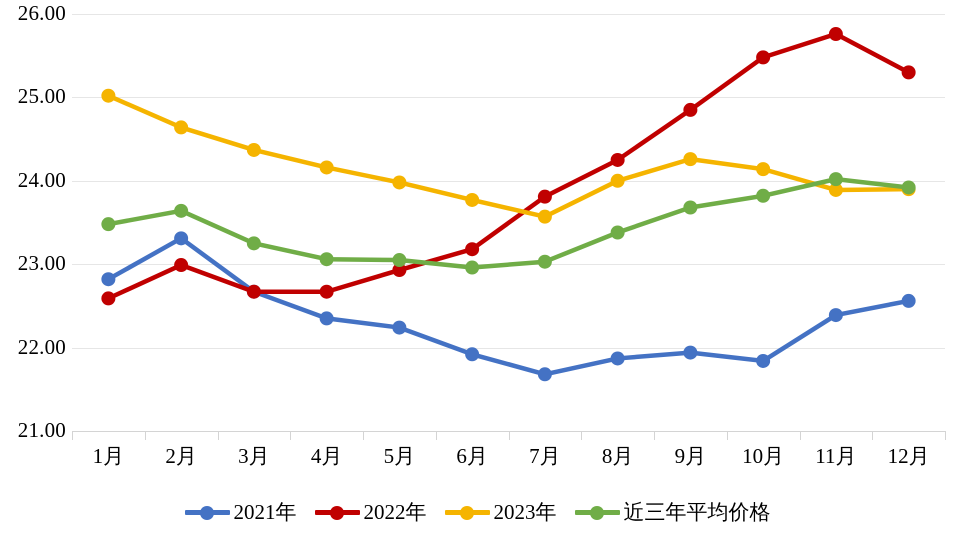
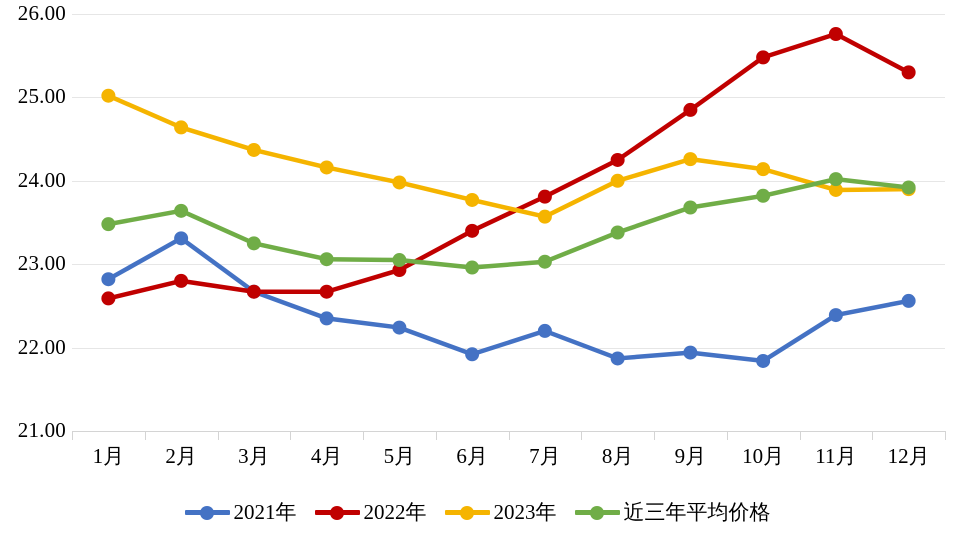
2022年/2月: 23.0 -> 22.8
2022年/6月: 23.2 -> 23.4
2021年/7月: 21.7 -> 22.2
